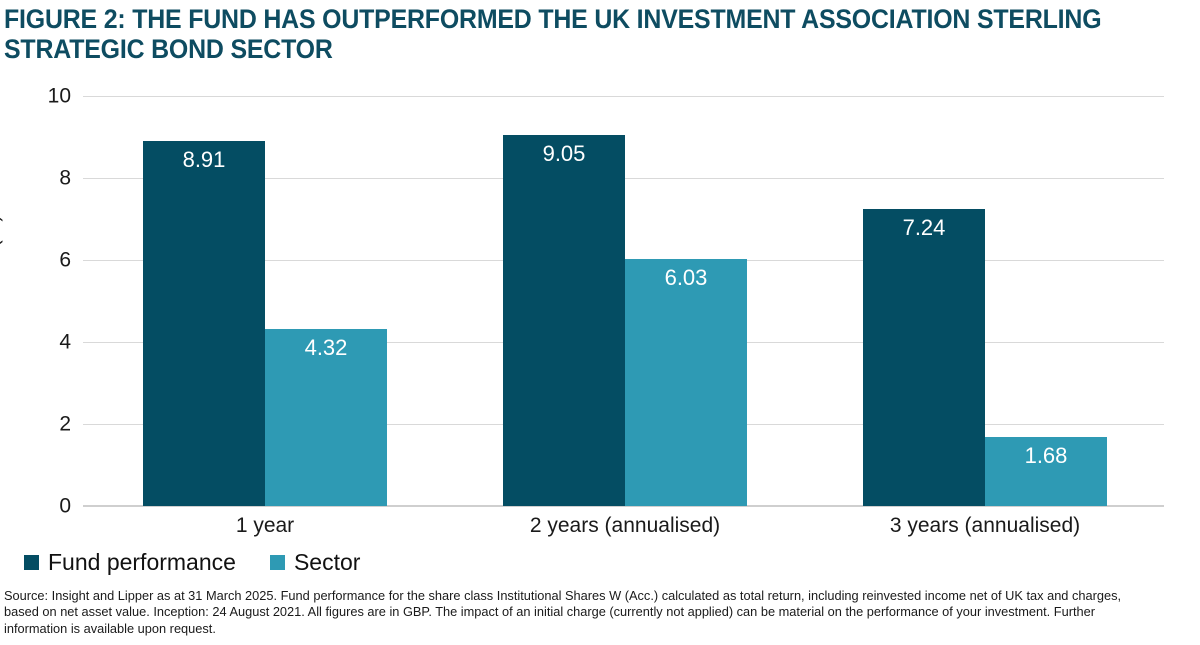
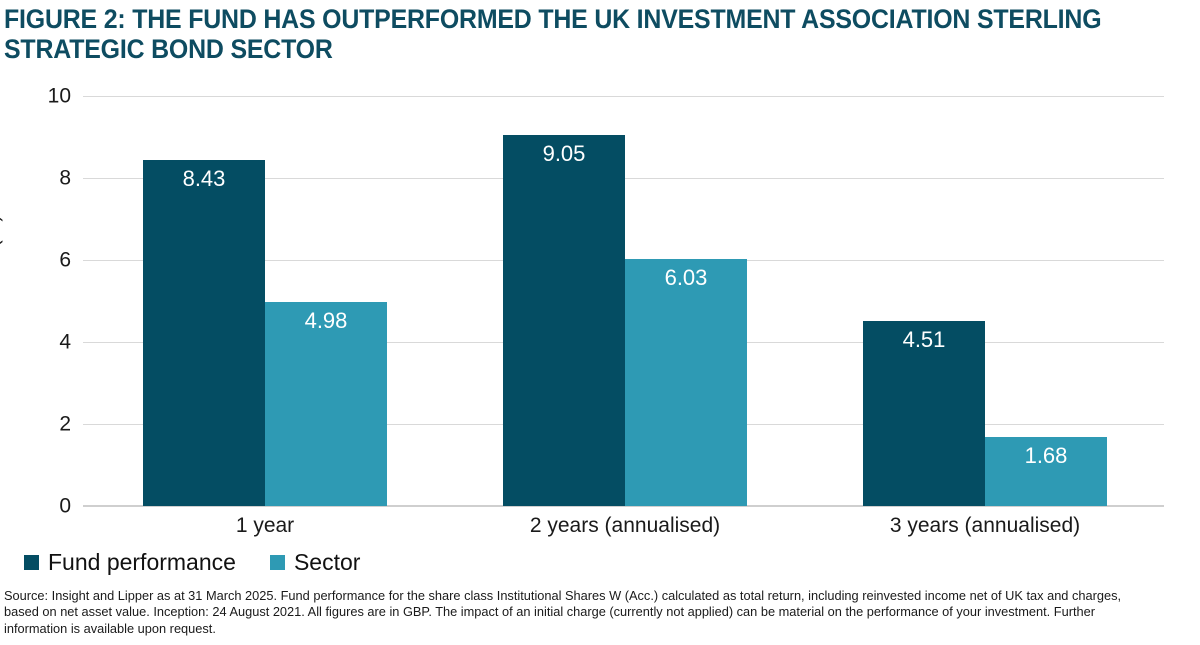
Fund performance/1 year: 8.91 -> 8.43
Sector/1 year: 4.32 -> 4.98
Fund performance/3 years (annualised): 7.24 -> 4.51
